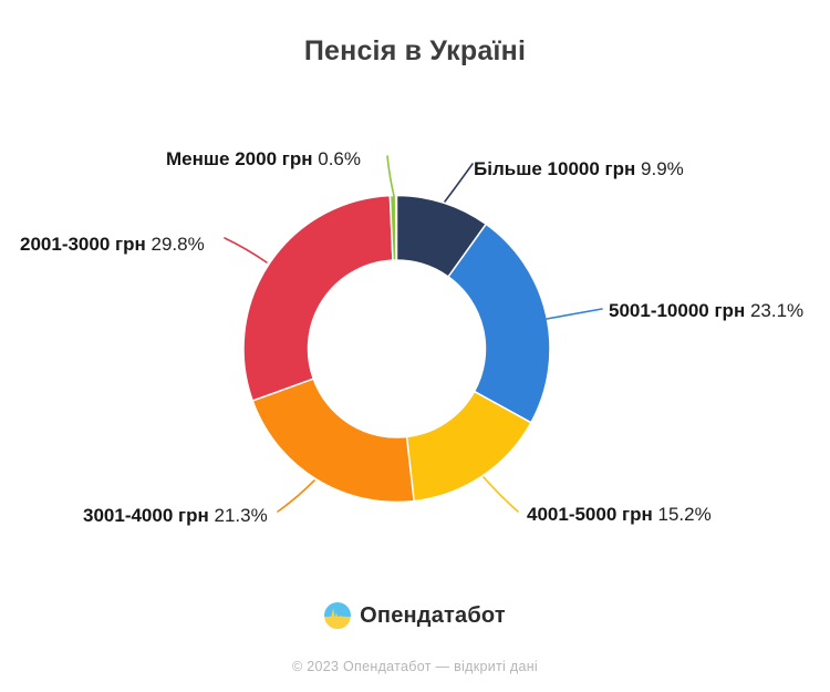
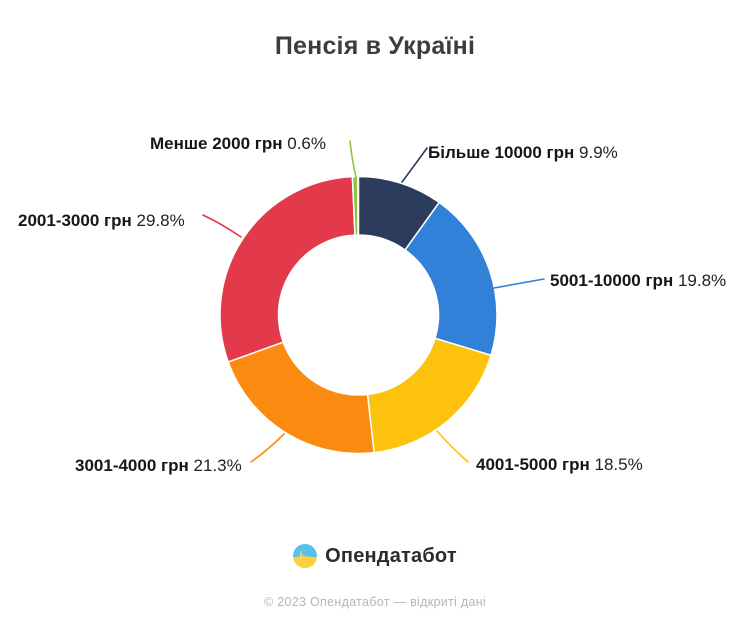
5001-10000 грн: 23.1% -> 19.8%
4001-5000 грн: 15.2% -> 18.5%
